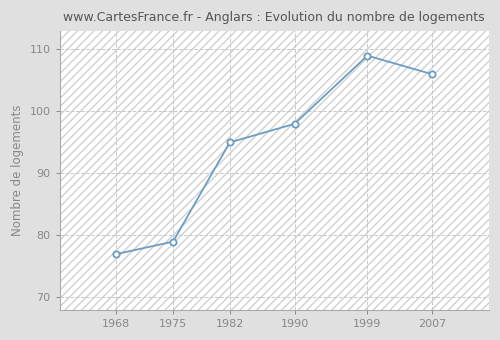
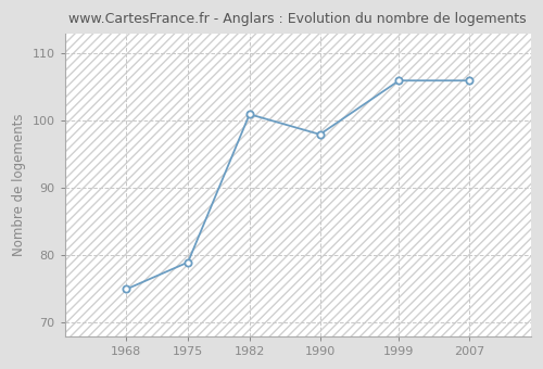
1968: 77 -> 75
1982: 95 -> 101
1999: 109 -> 106
